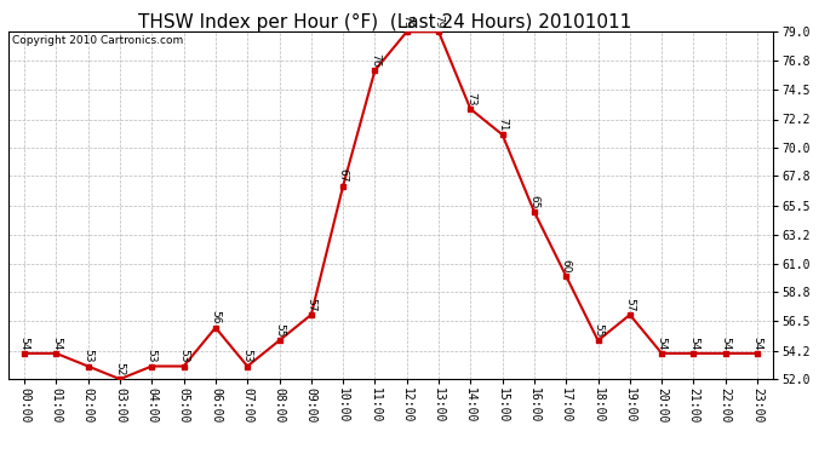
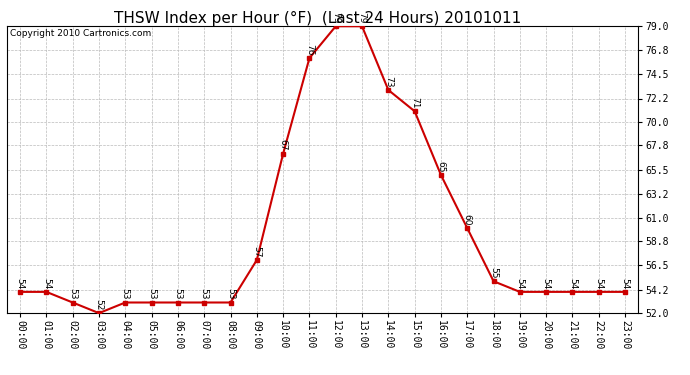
06:00: 56 -> 53
08:00: 55 -> 53
19:00: 57 -> 54
